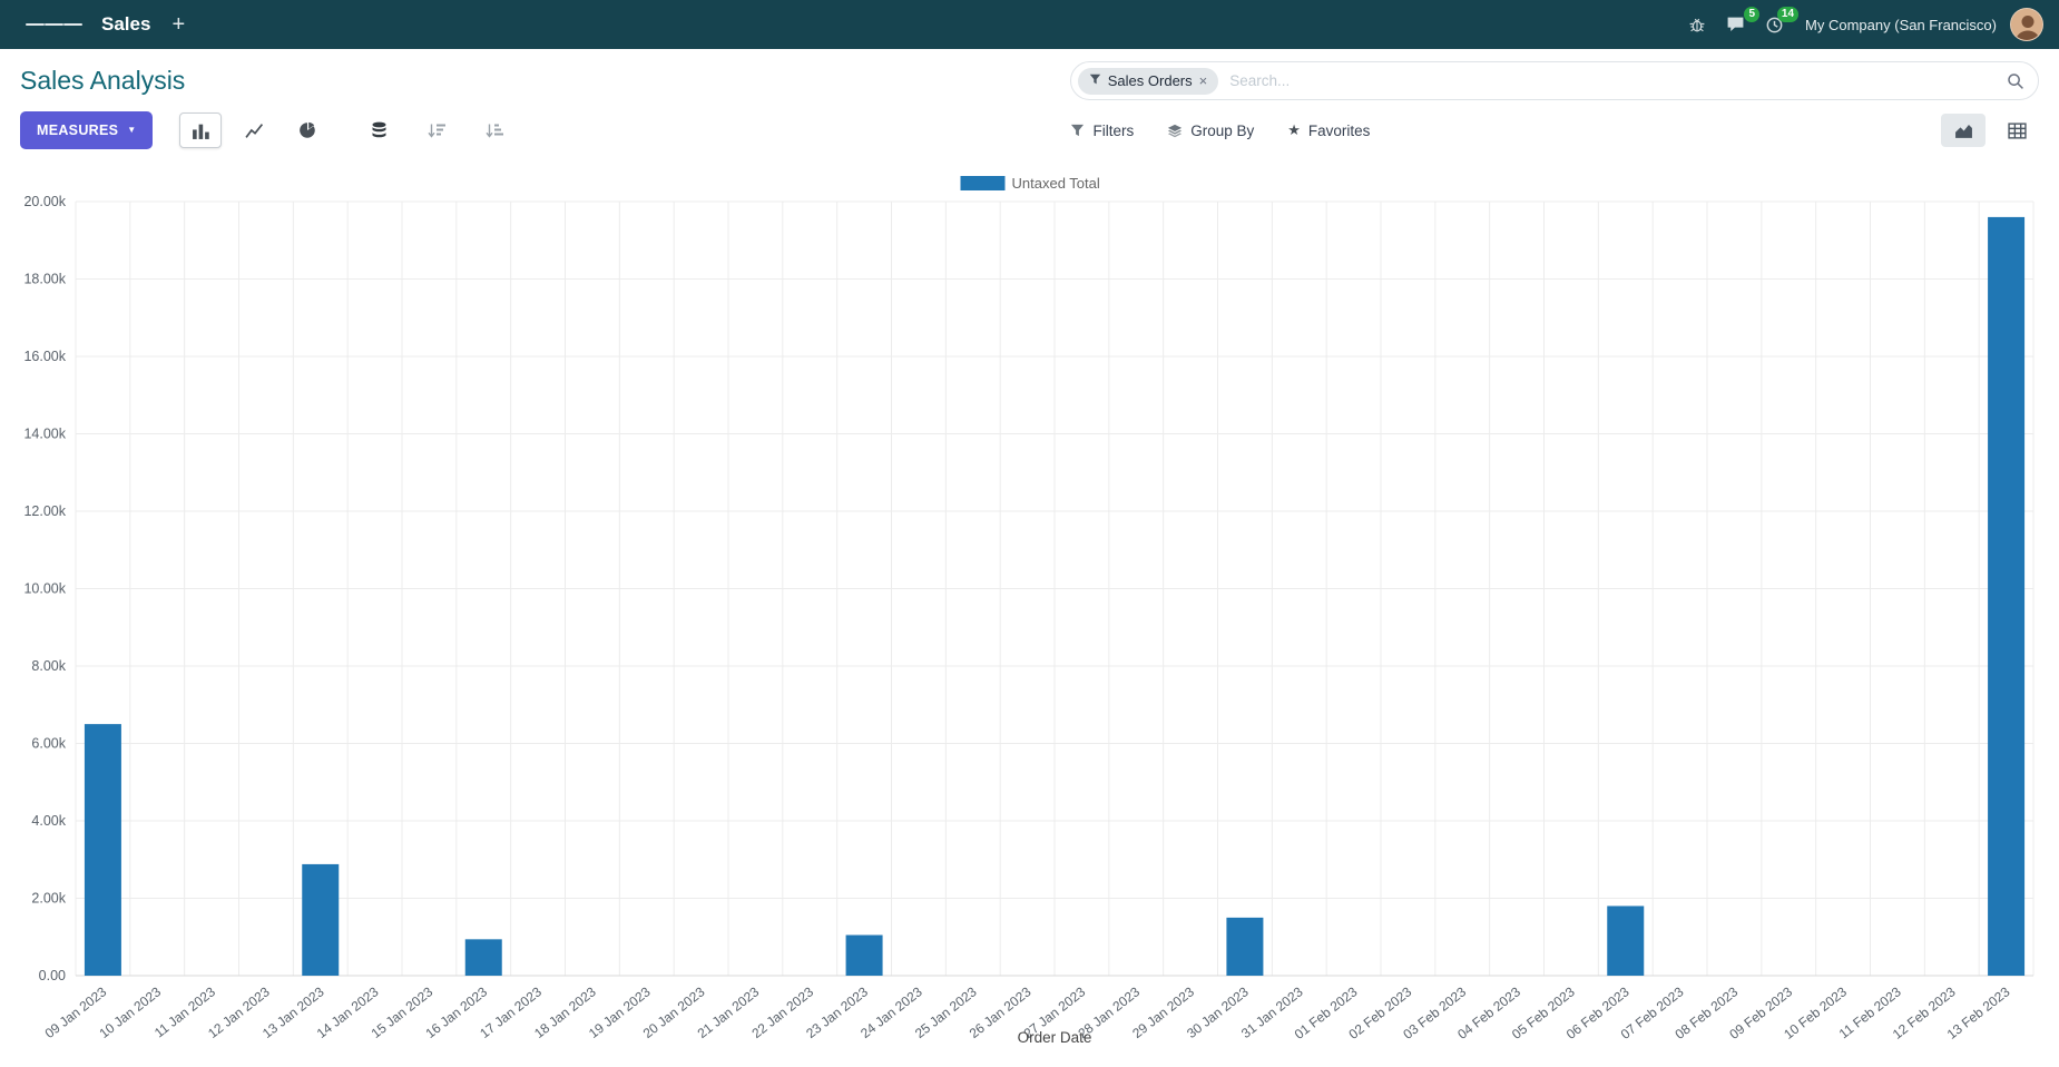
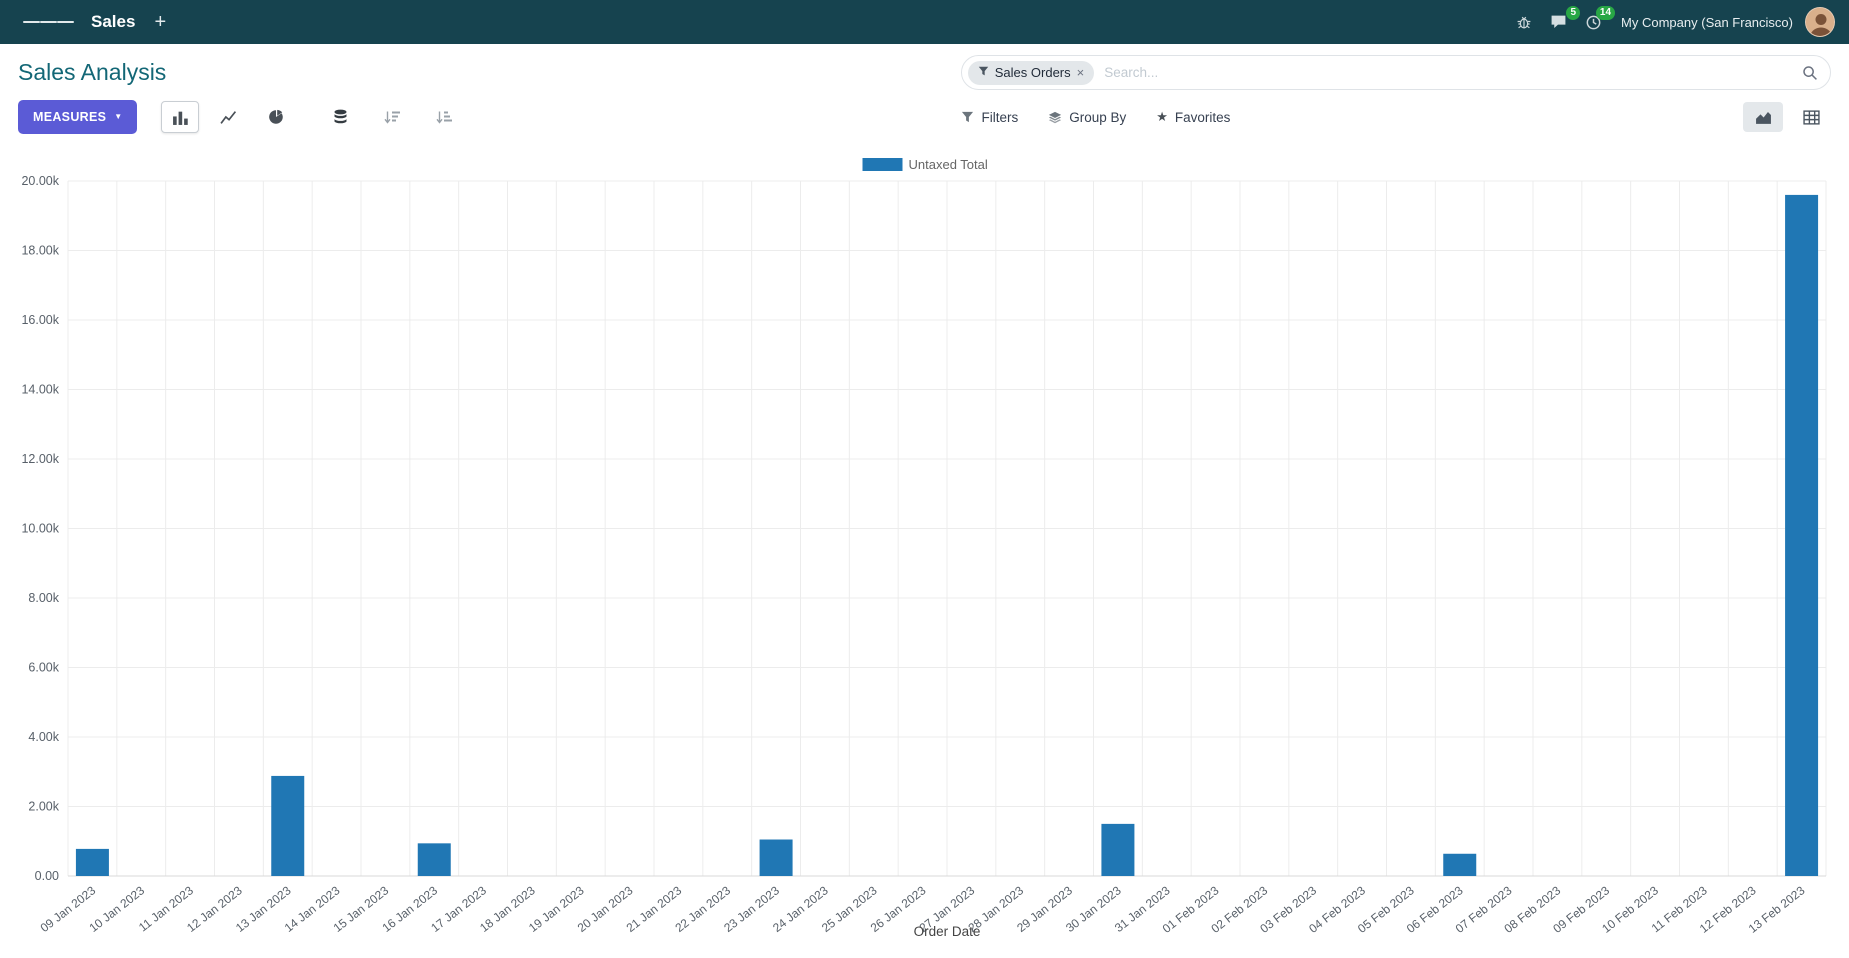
09 Jan 2023: 6.5k -> 0.8k
06 Feb 2023: 1.8k -> 0.6k
